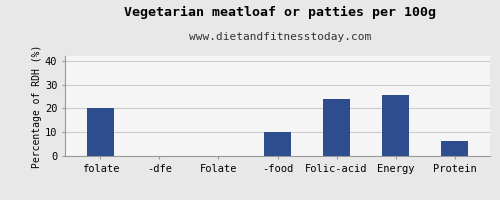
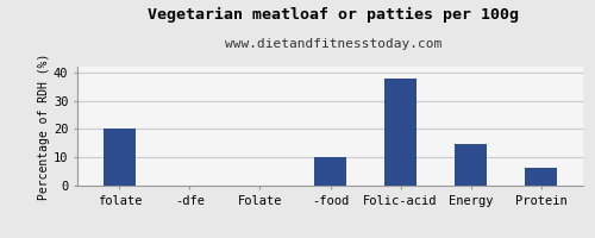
Folic-acid: 24.0 -> 38.0
Energy: 25.5 -> 14.5
